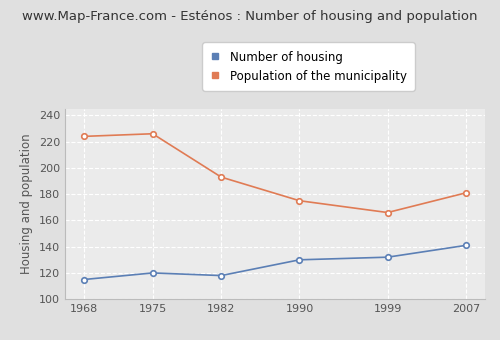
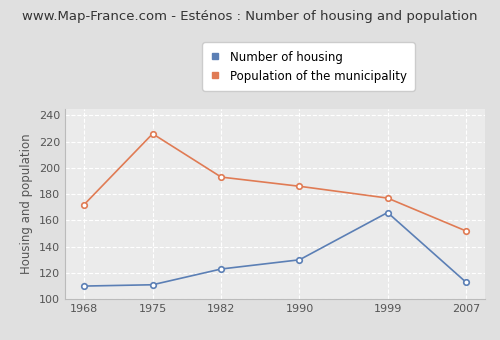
Number of housing/1968: 115 -> 110
Population of the municipality/1968: 224 -> 172
Number of housing/1975: 120 -> 111
Number of housing/1982: 118 -> 123
Population of the municipality/1990: 175 -> 186
Number of housing/1999: 132 -> 166
Population of the municipality/1999: 166 -> 177
Number of housing/2007: 141 -> 113
Population of the municipality/2007: 181 -> 152
